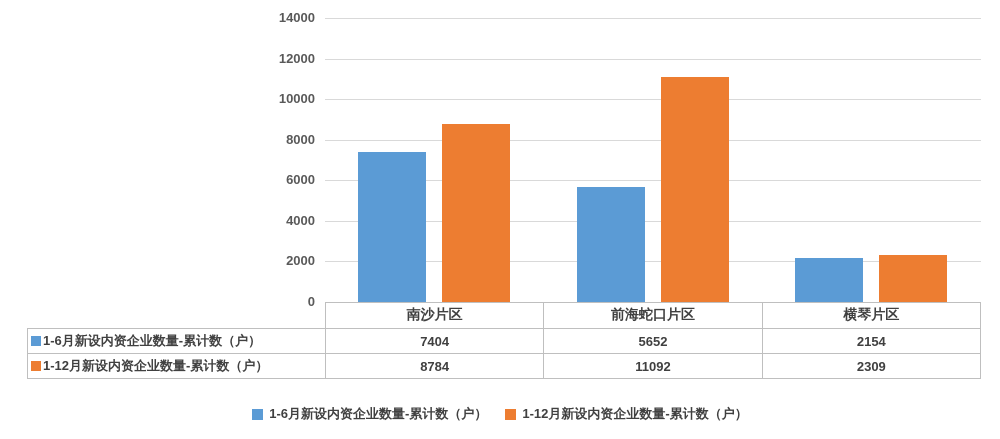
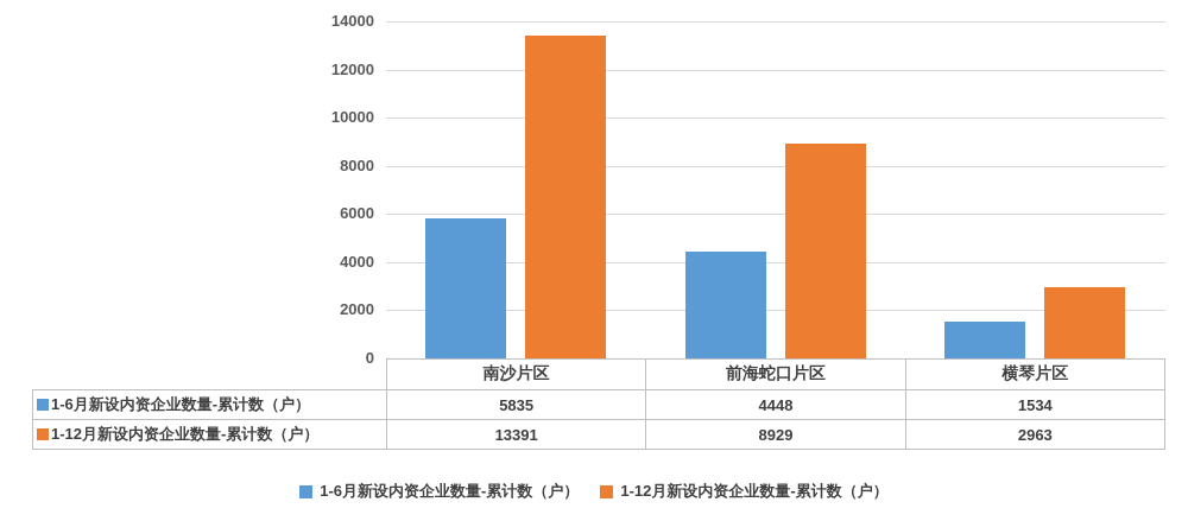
1-6月新设内资企业数量-累计数（户）/南沙片区: 7404 -> 5835
1-12月新设内资企业数量-累计数（户）/南沙片区: 8784 -> 13391
1-6月新设内资企业数量-累计数（户）/前海蛇口片区: 5652 -> 4448
1-12月新设内资企业数量-累计数（户）/前海蛇口片区: 11092 -> 8929
1-6月新设内资企业数量-累计数（户）/横琴片区: 2154 -> 1534
1-12月新设内资企业数量-累计数（户）/横琴片区: 2309 -> 2963
